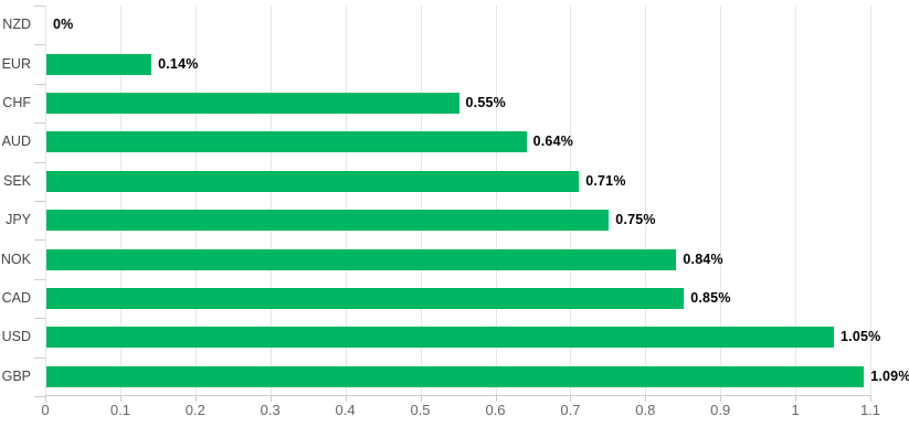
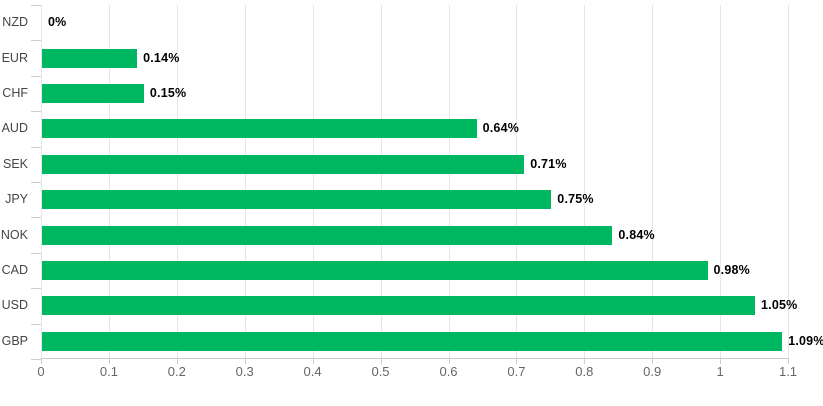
CHF: 0.55% -> 0.15%
CAD: 0.85% -> 0.98%
